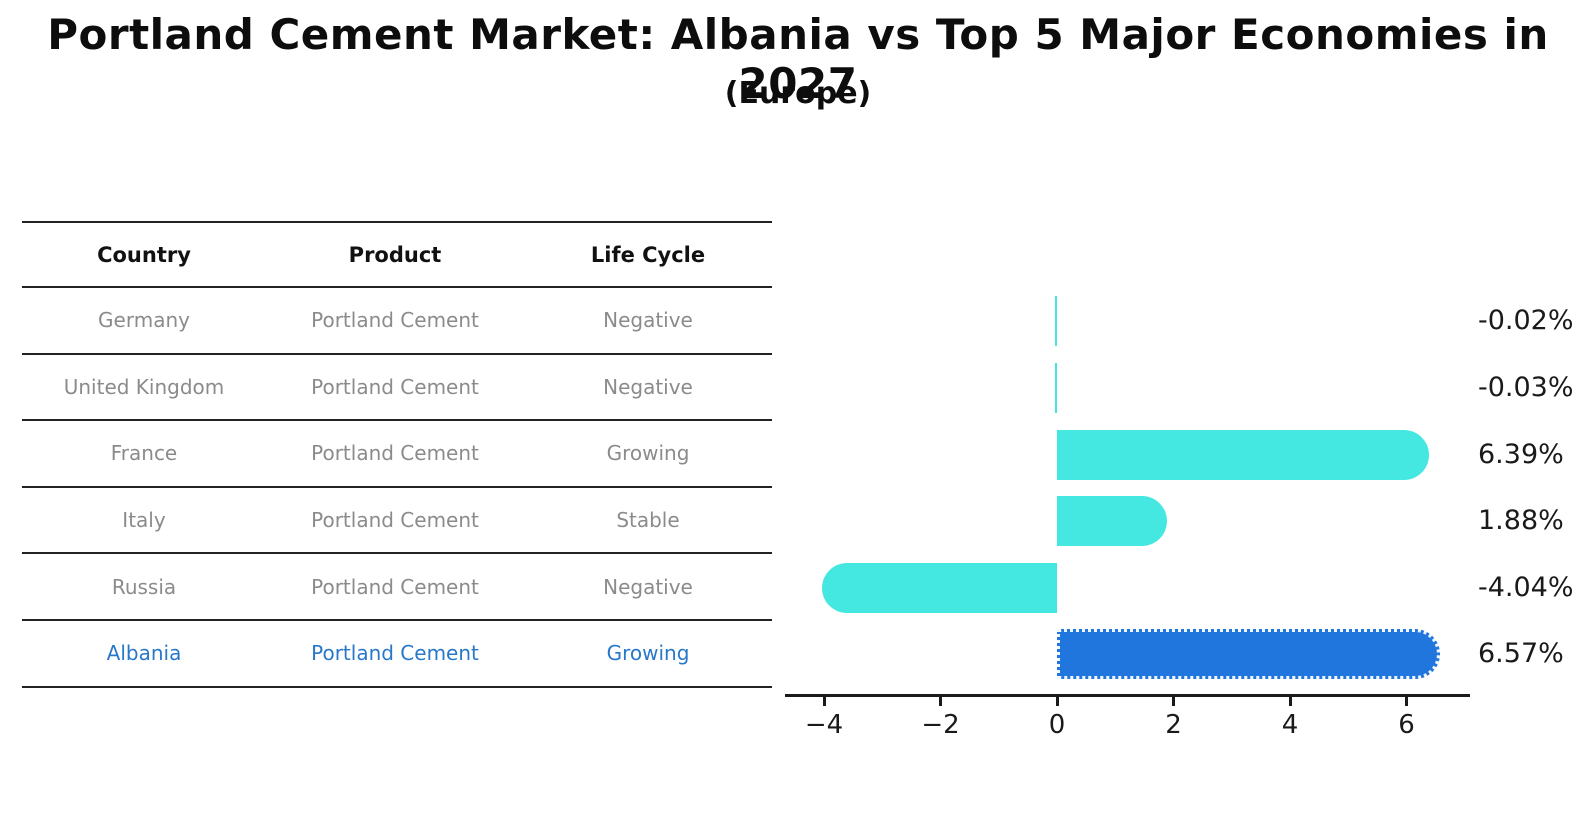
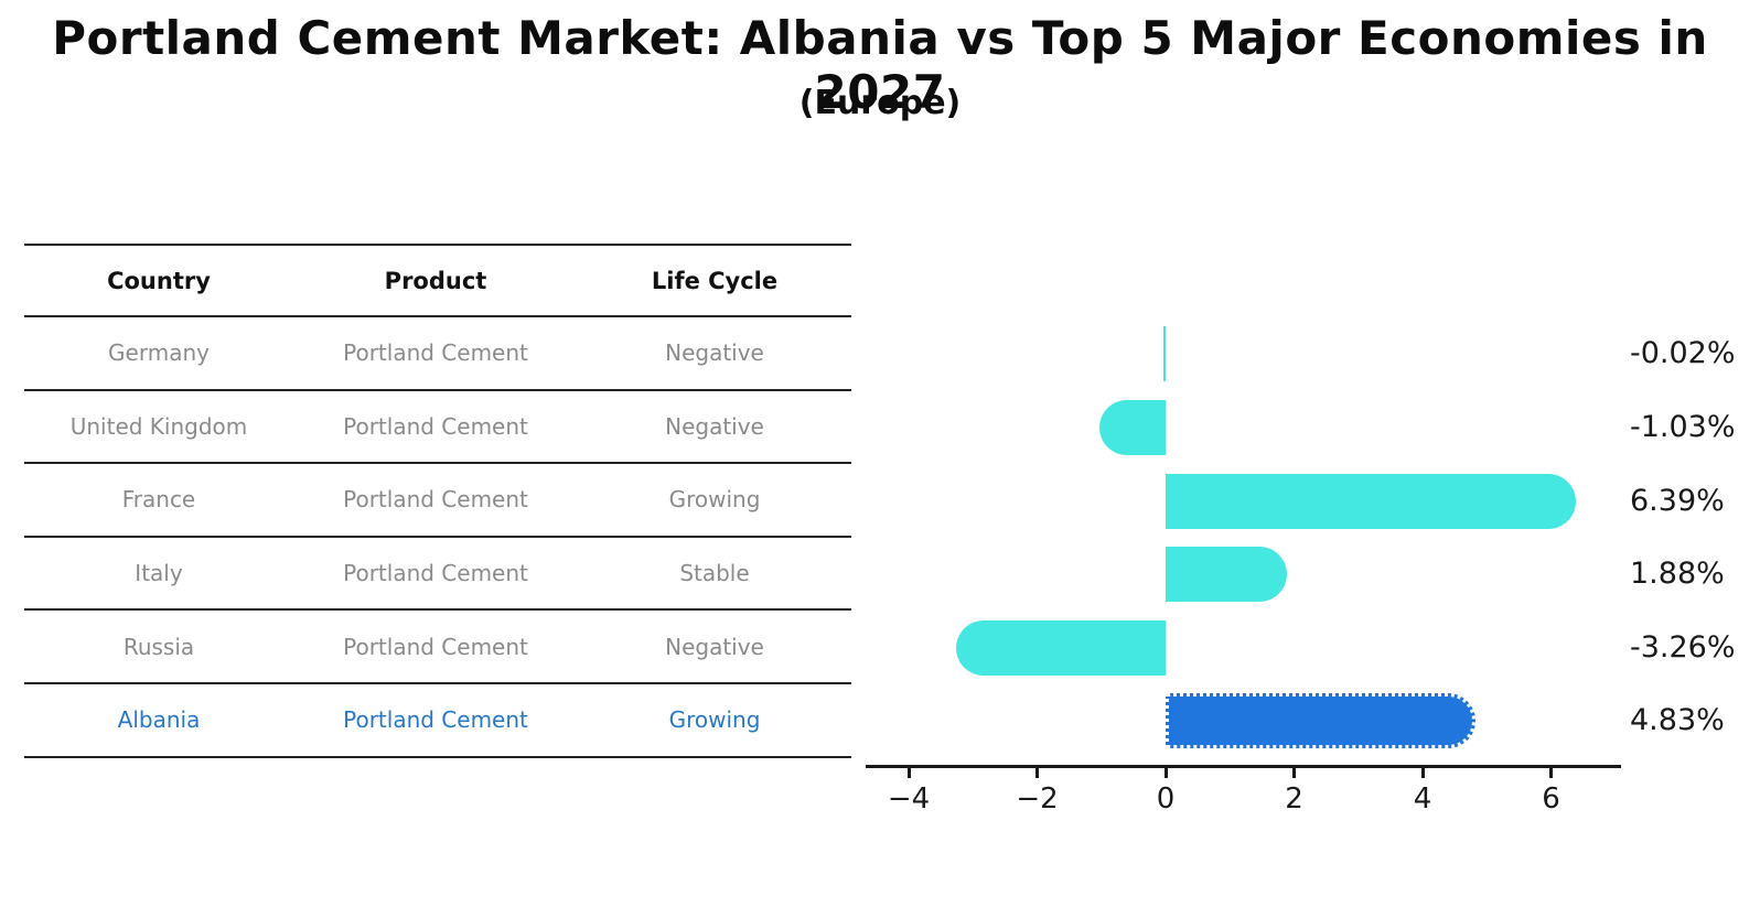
United Kingdom: -0.03% -> -1.03%
Russia: -4.04% -> -3.26%
Albania: 6.57% -> 4.83%
